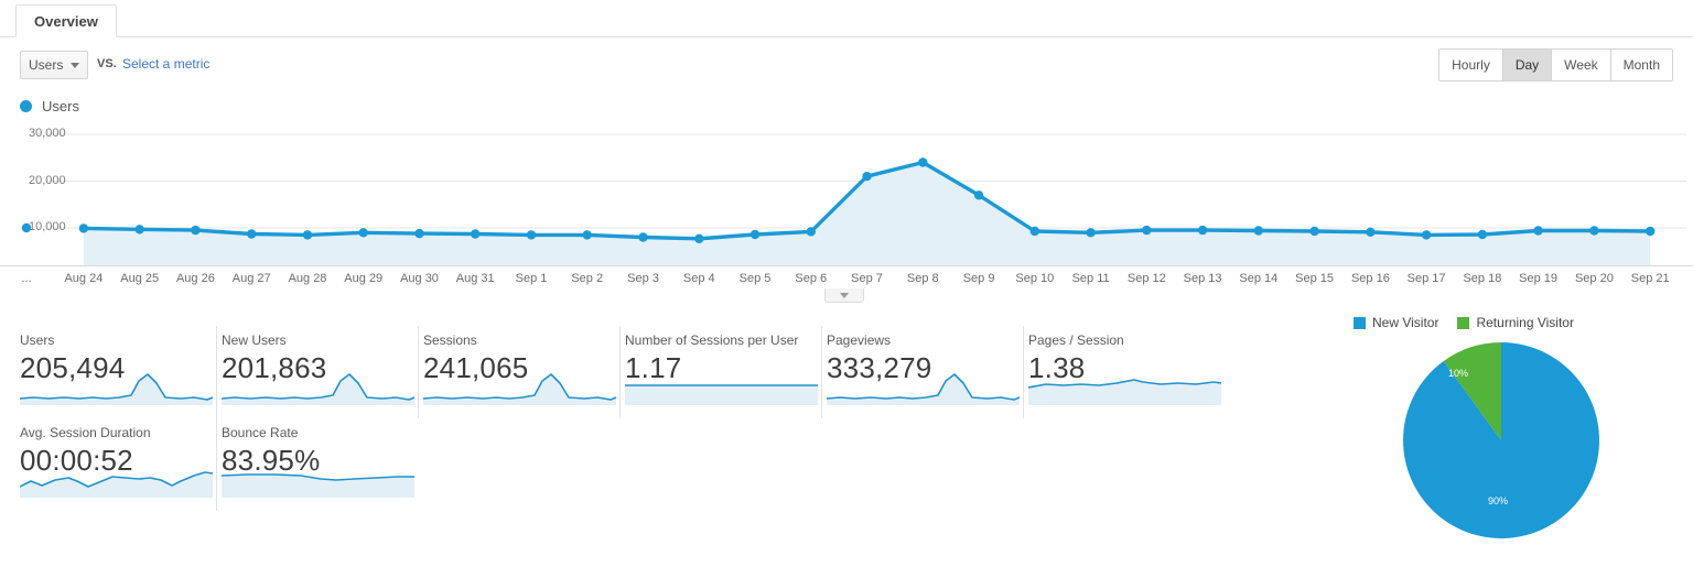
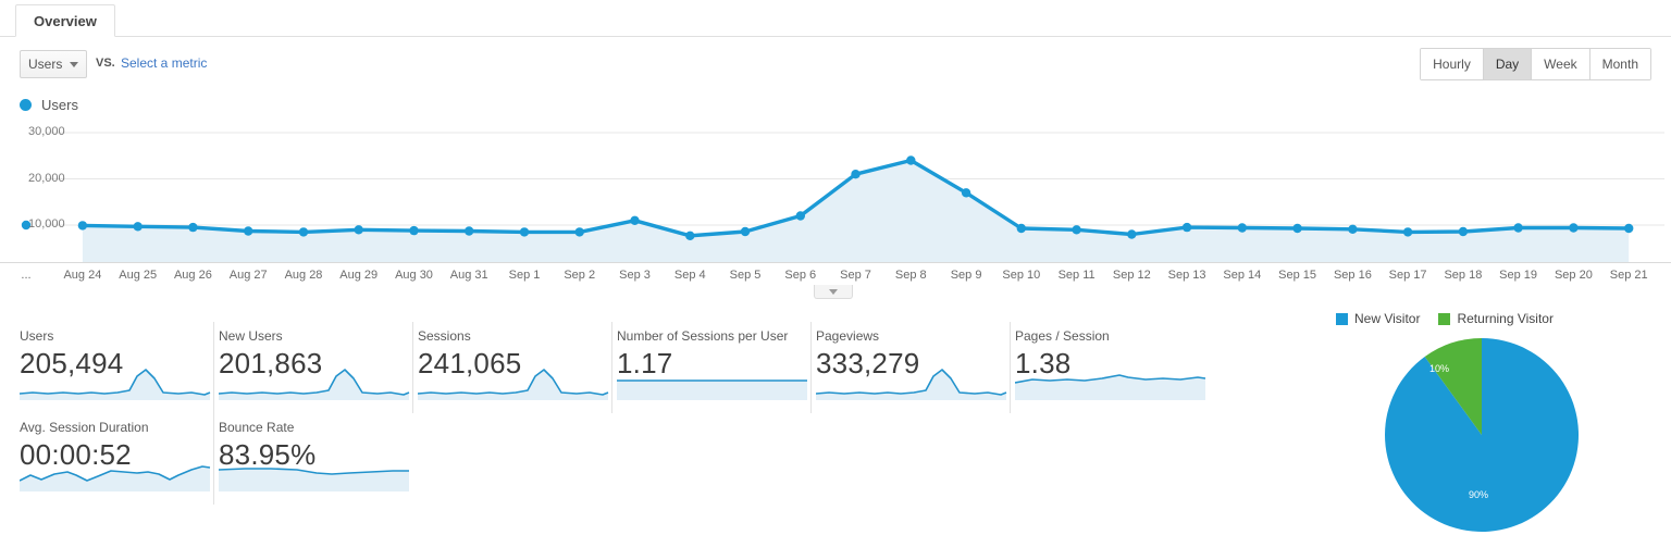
Sep 3: 8000 -> 11000
Sep 6: 9000 -> 12000
Sep 12: 10000 -> 8000
